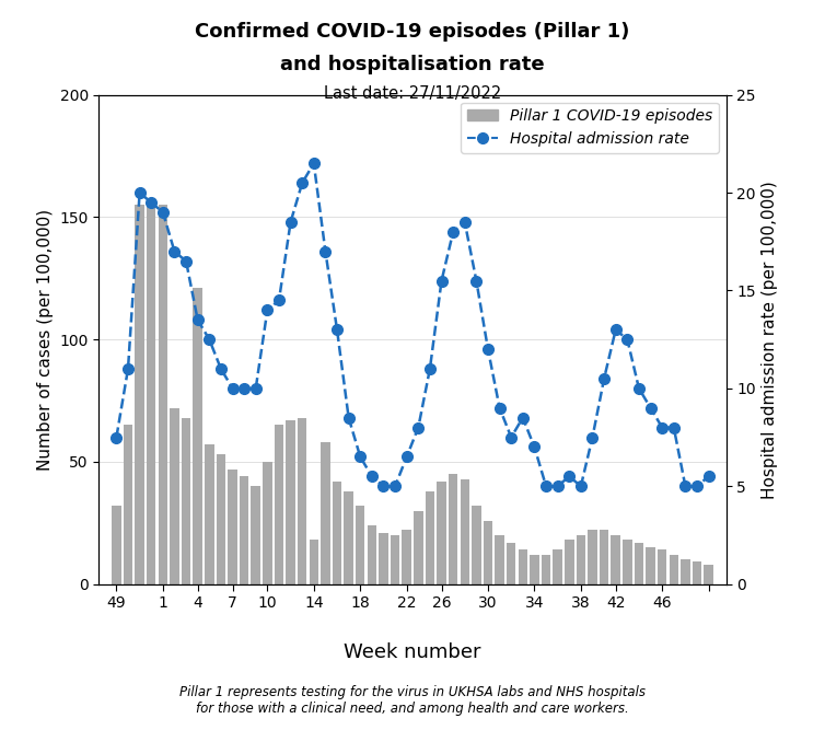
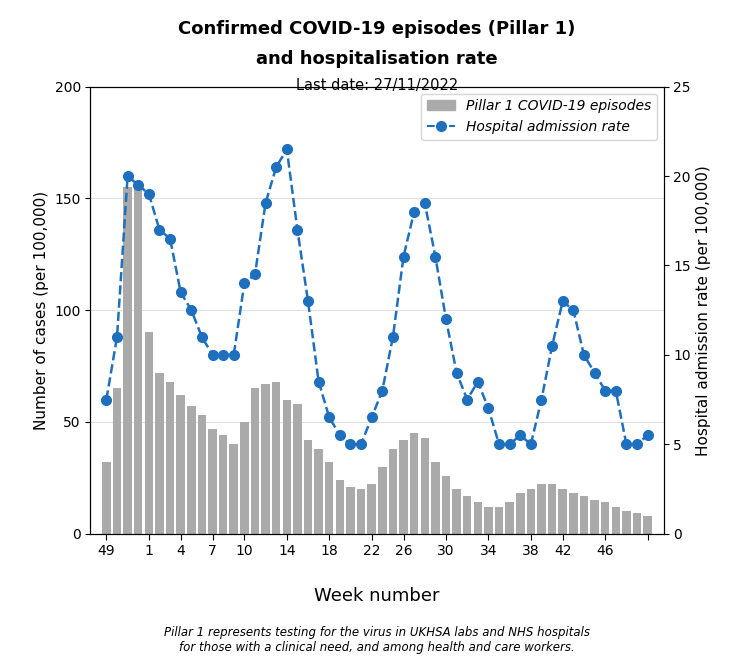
Pillar 1 COVID-19 episodes/1: 155 -> 90
Pillar 1 COVID-19 episodes/4: 121 -> 62
Pillar 1 COVID-19 episodes/14: 18 -> 60
